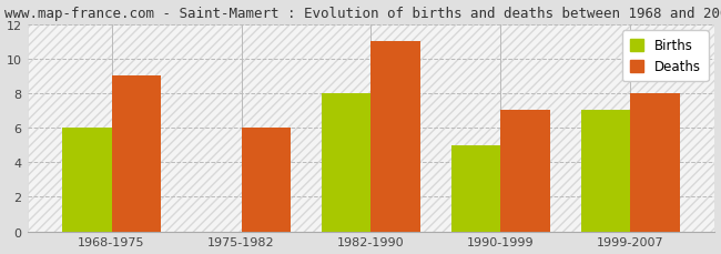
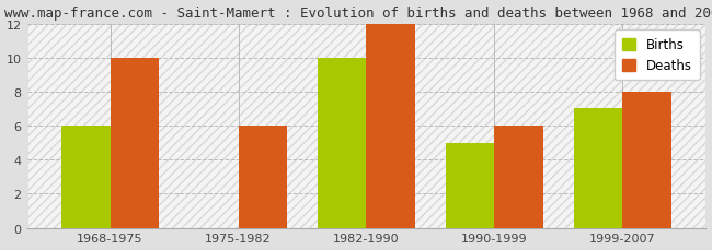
Deaths/1968-1975: 9 -> 10
Births/1982-1990: 8 -> 10
Deaths/1982-1990: 11 -> 12
Deaths/1990-1999: 7 -> 6
